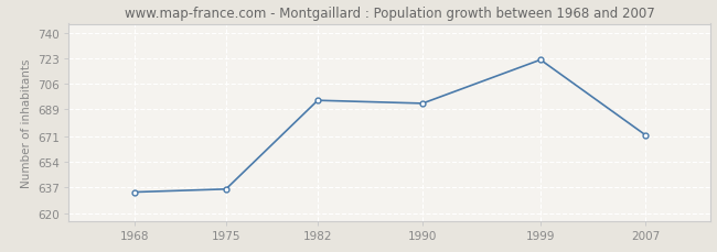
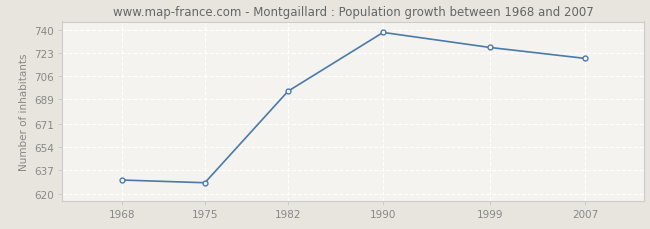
1968: 634 -> 630
1975: 636 -> 628
1990: 693 -> 738
1999: 722 -> 727
2007: 672 -> 719
